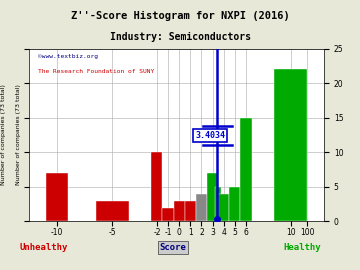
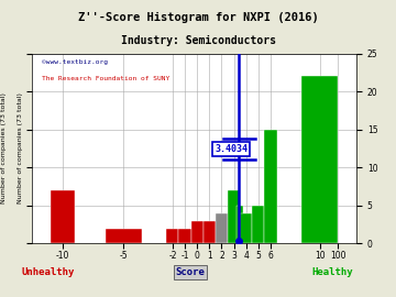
-5: 3 -> 2
-2: 10 -> 2
